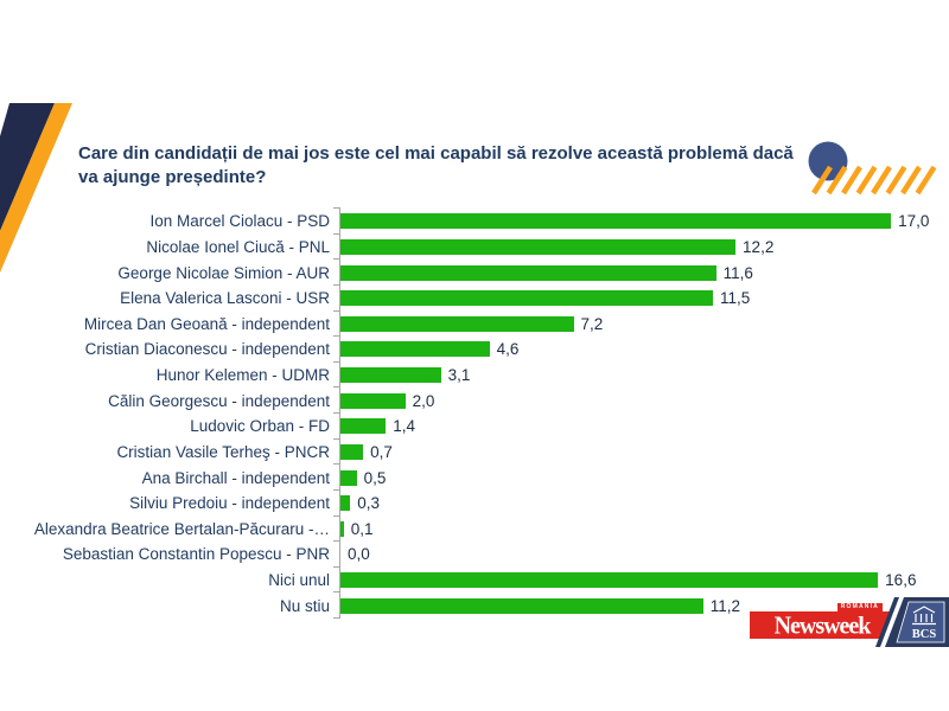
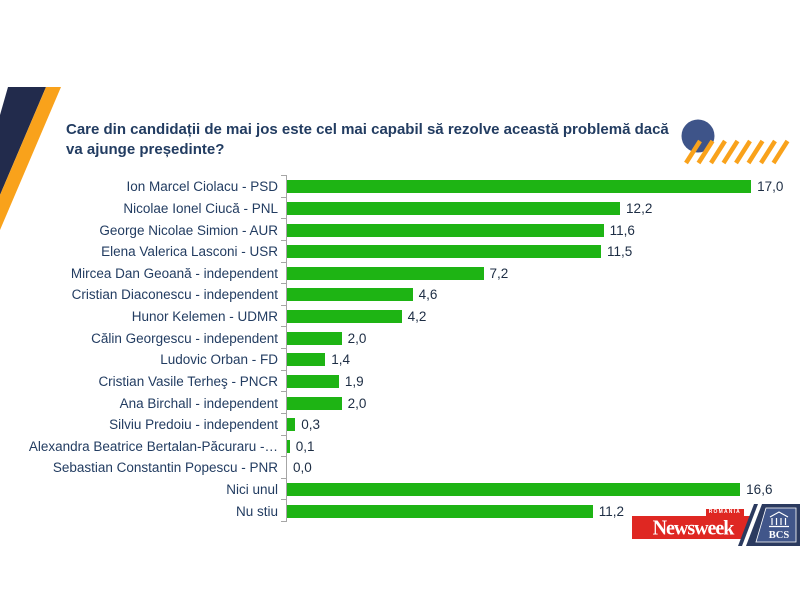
Hunor Kelemen - UDMR: 3,1 -> 4,2
Cristian Vasile Terheş - PNCR: 0,7 -> 1,9
Ana Birchall - independent: 0,5 -> 2,0
